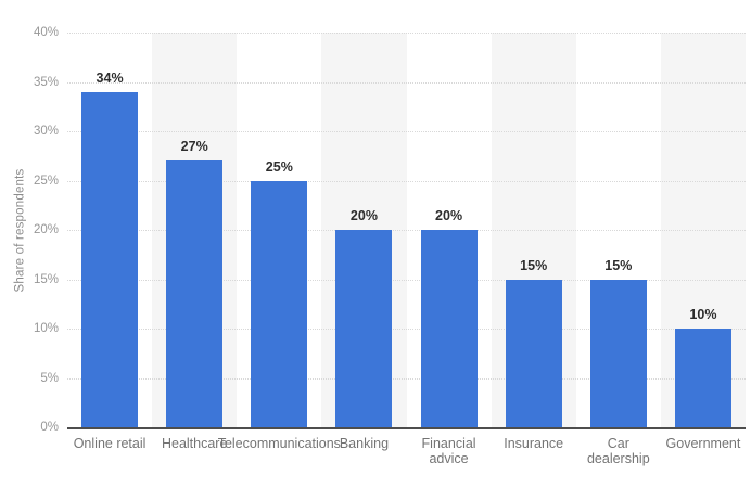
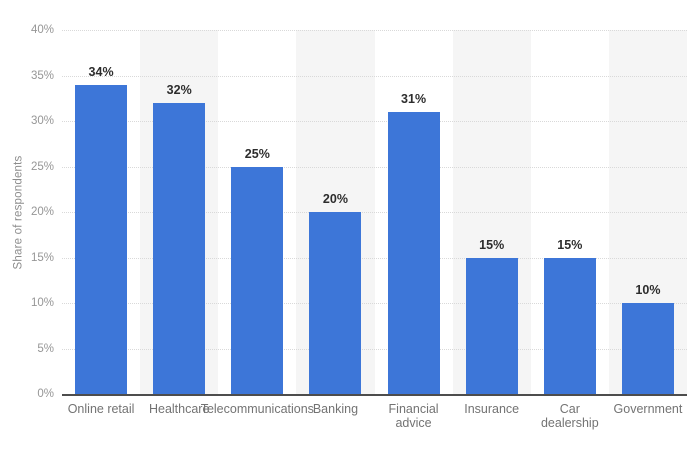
Healthcare: 27% -> 32%
Financial advice: 20% -> 31%
